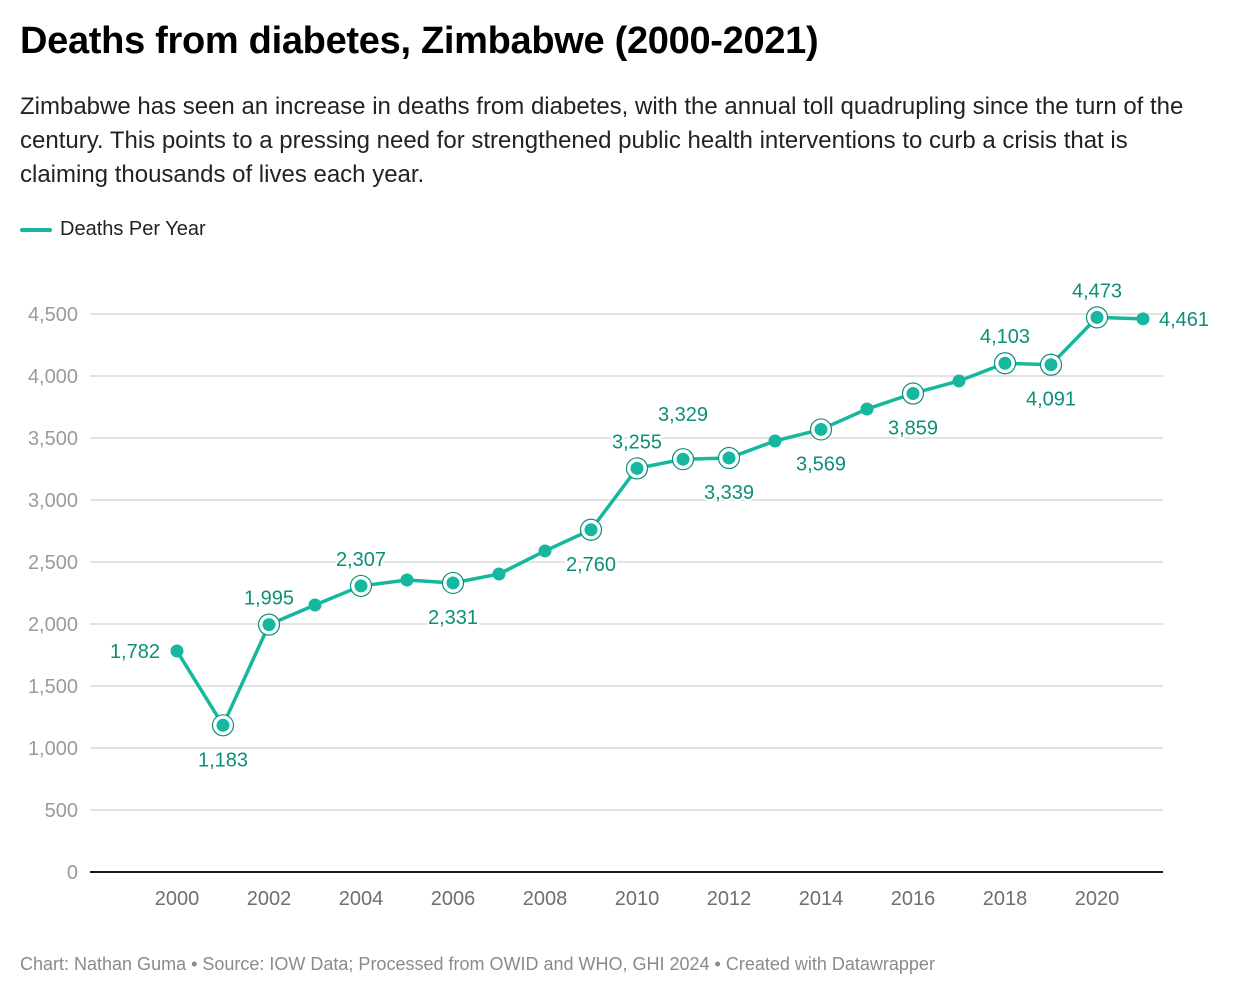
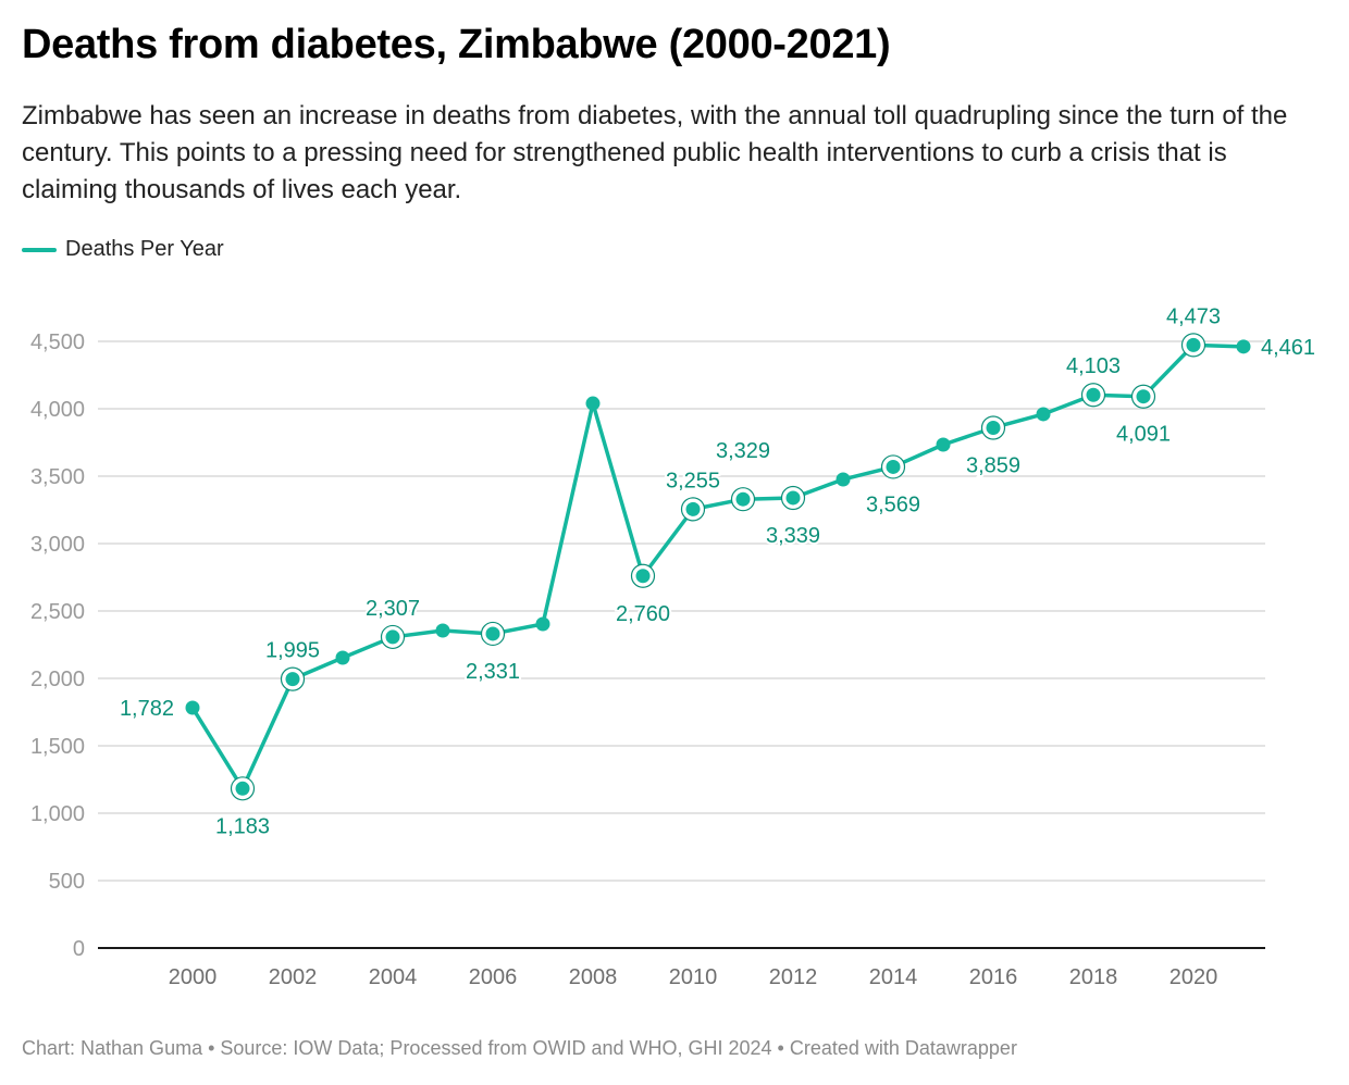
2008: 2590 -> 4040
